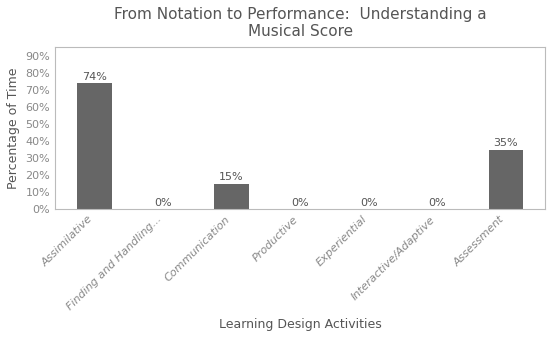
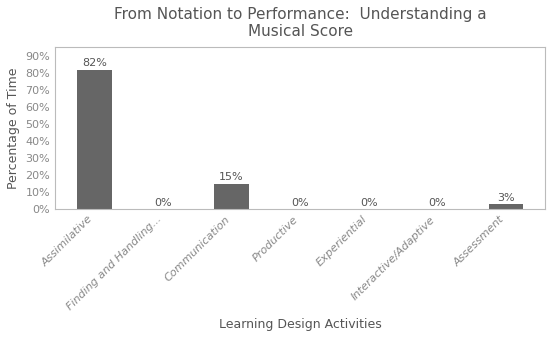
Assimilative: 74% -> 82%
Assessment: 35% -> 3%
